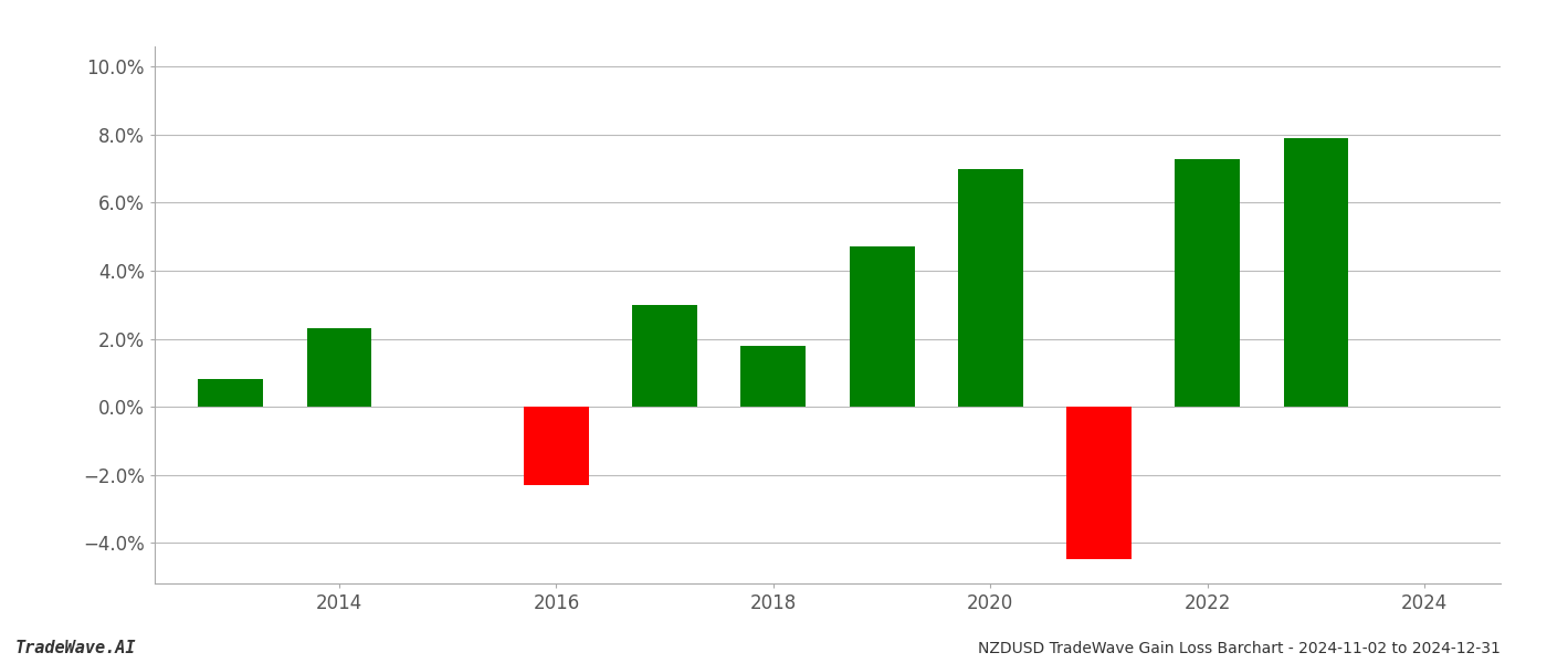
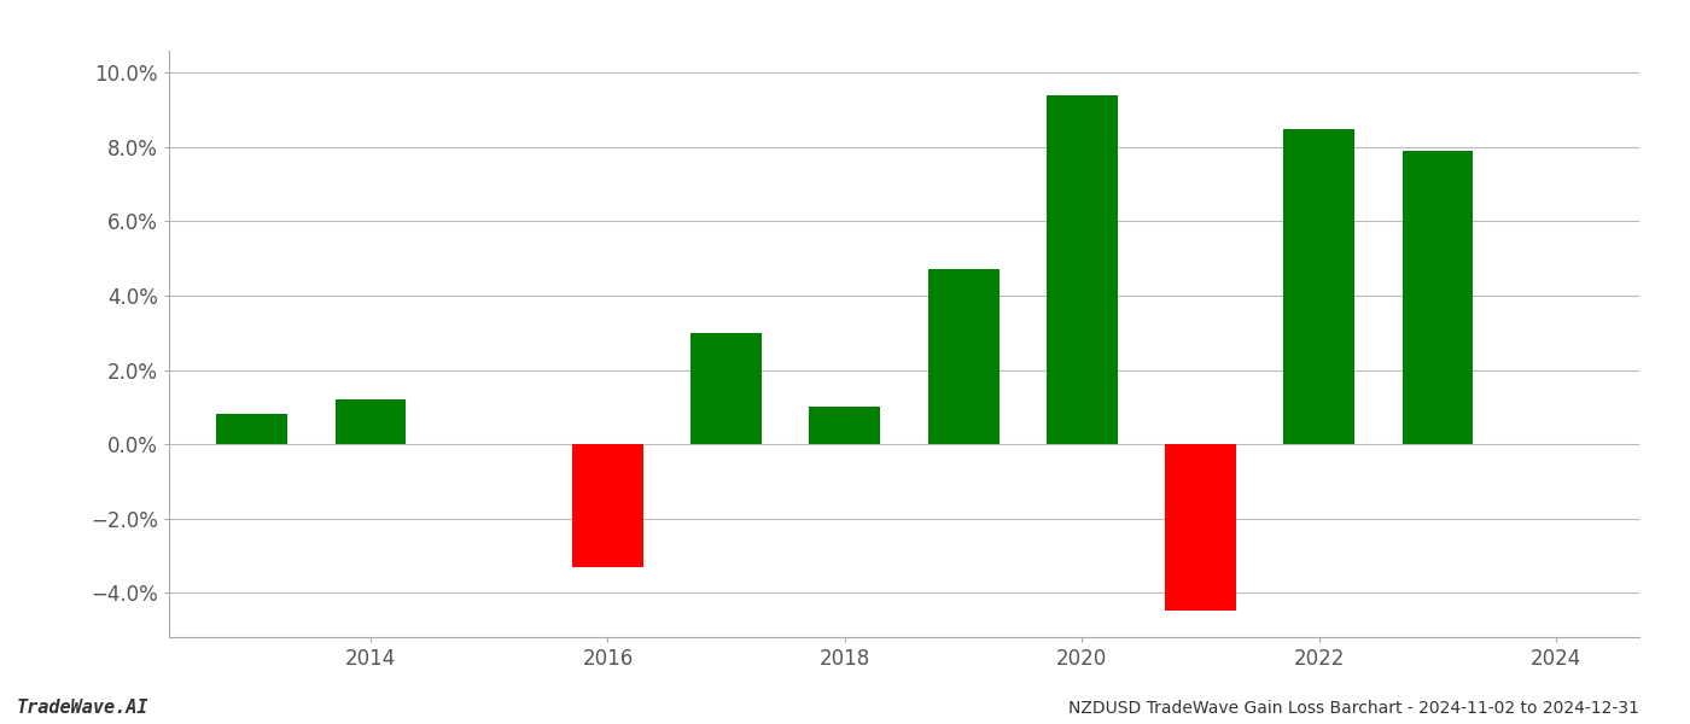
2014: 2.3% -> 1.2%
2016: -2.3% -> -3.3%
2018: 1.8% -> 1.0%
2020: 7.0% -> 9.4%
2022: 7.3% -> 8.5%
